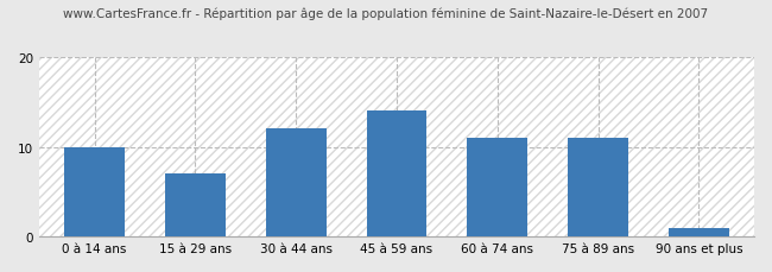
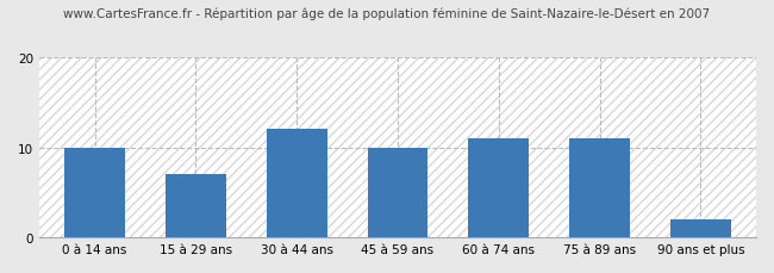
45 à 59 ans: 14 -> 10
90 ans et plus: 1 -> 2
